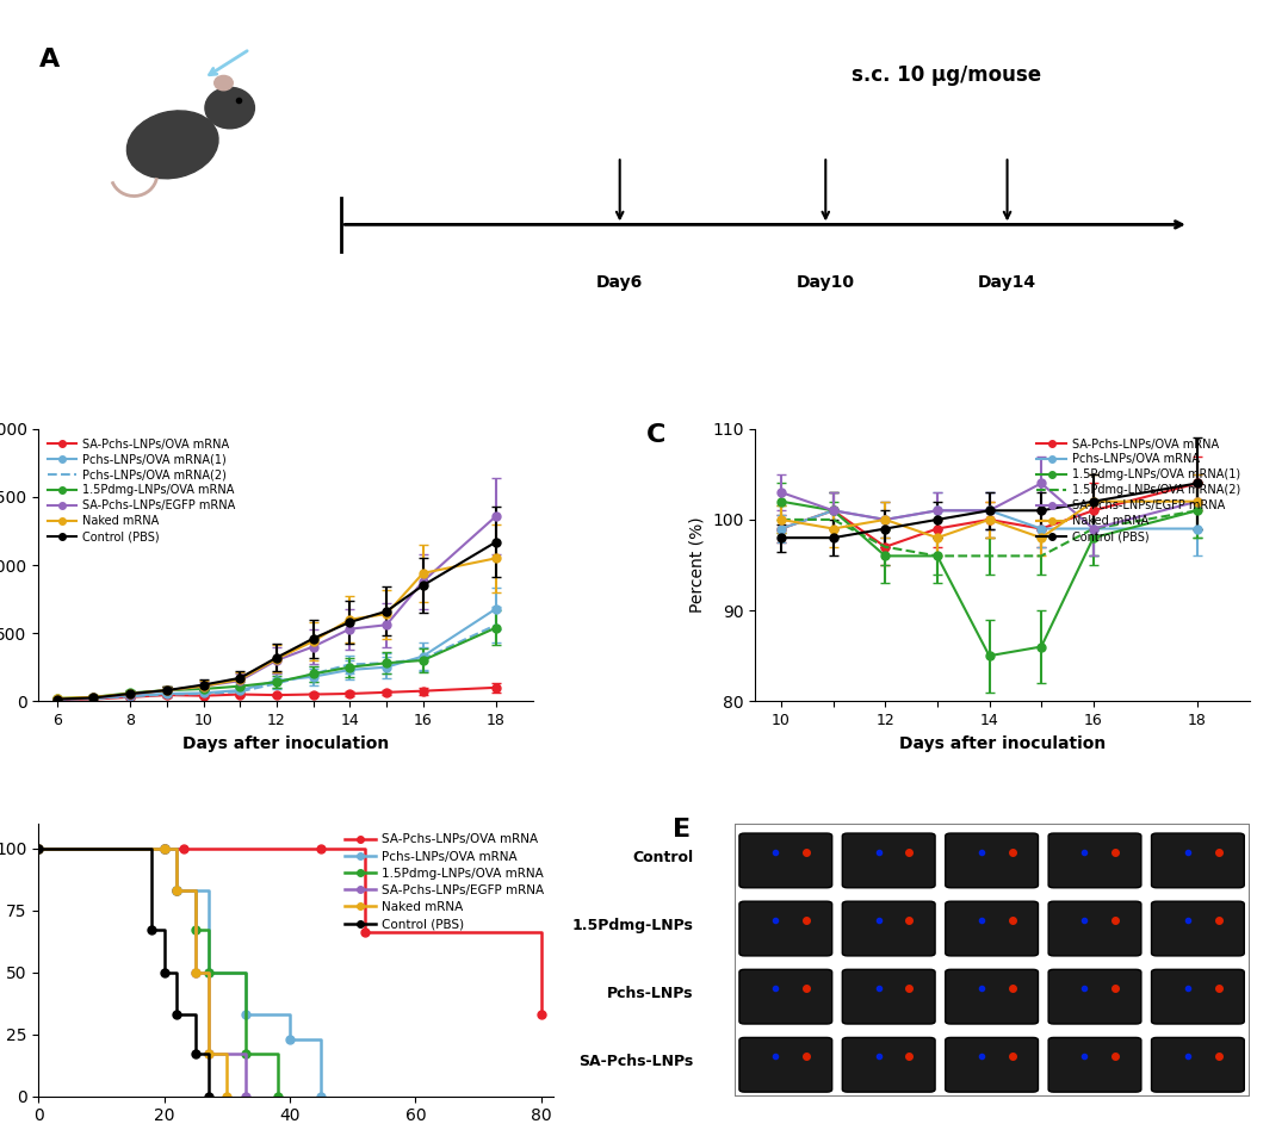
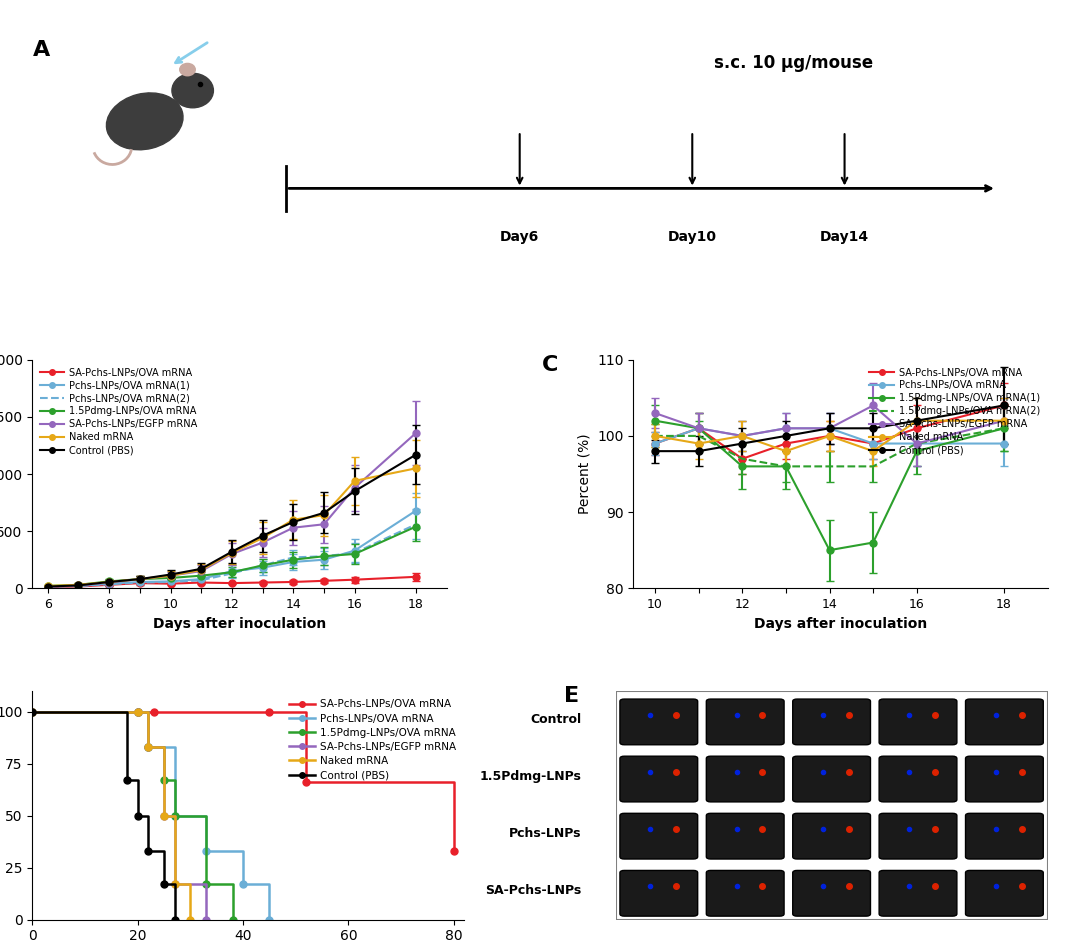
Pchs-LNPs/OVA mRNA/40: 23 -> 17
